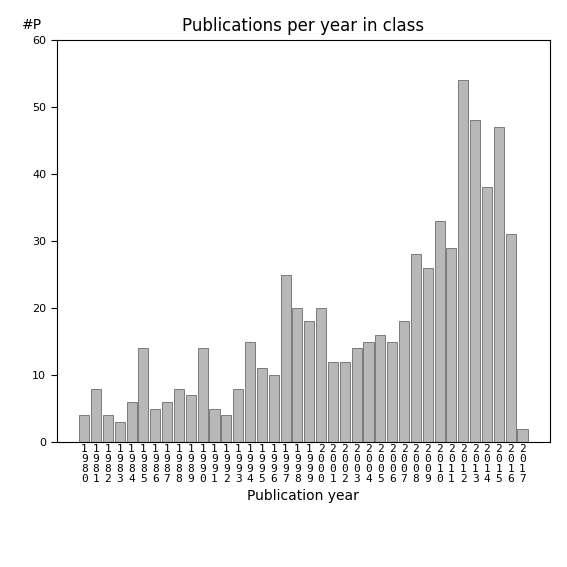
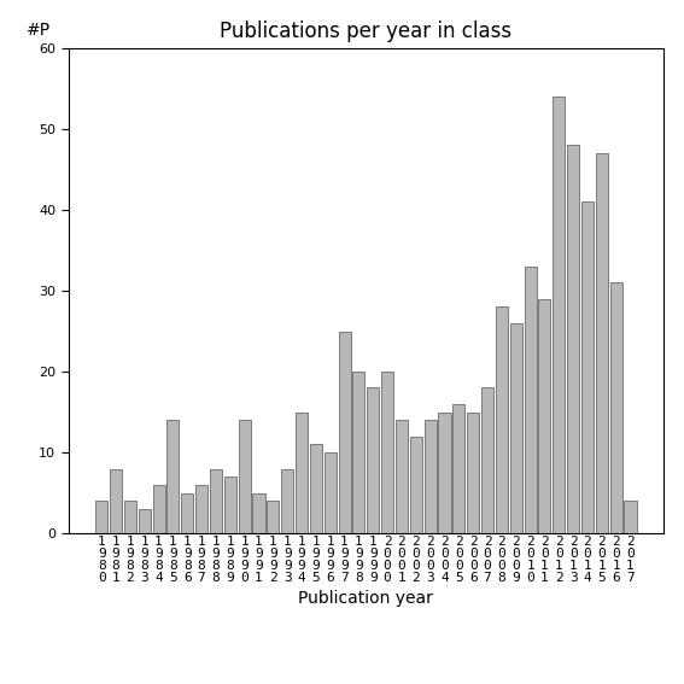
2 0 0 1: 12 -> 14
2 0 1 4: 38 -> 41
2 0 1 7: 2 -> 4
